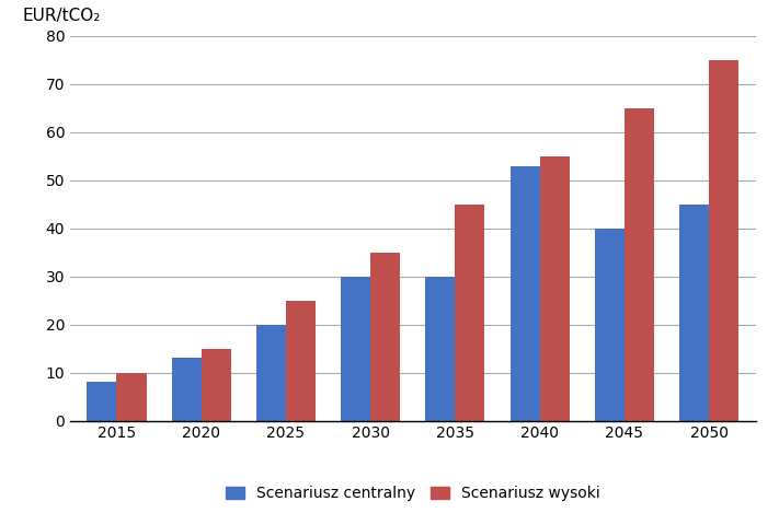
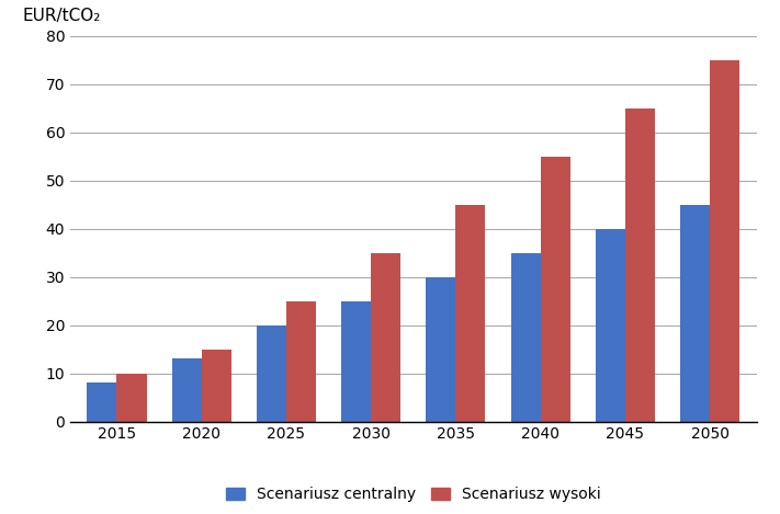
Scenariusz centralny/2030: 30 -> 25
Scenariusz centralny/2040: 53 -> 35
